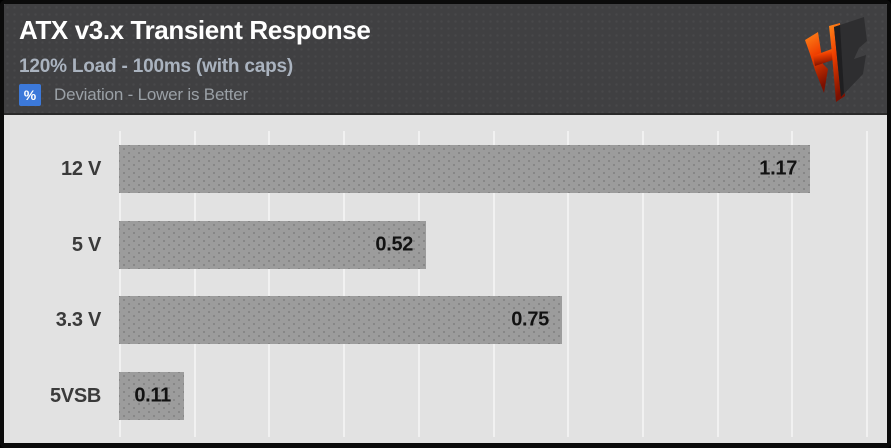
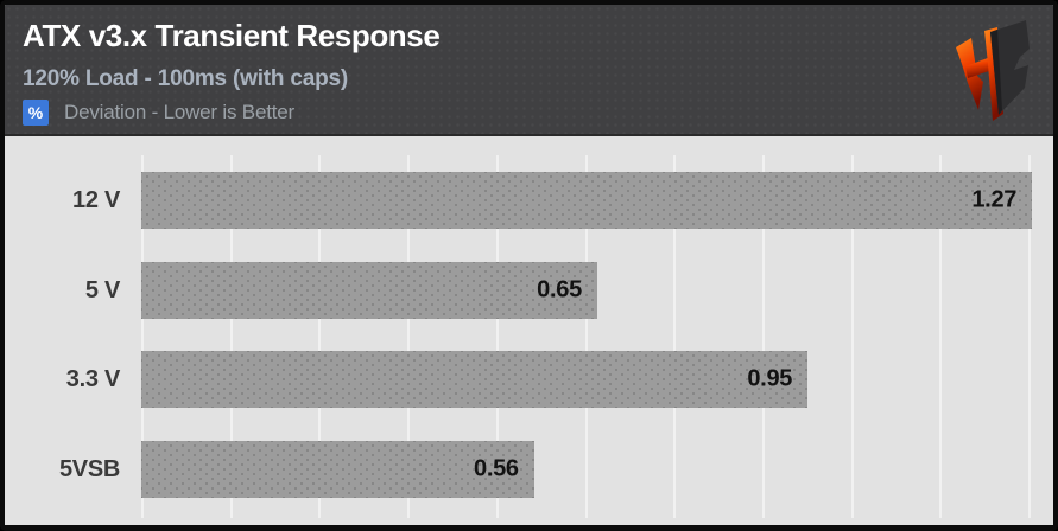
12 V: 1.17 -> 1.27
5 V: 0.52 -> 0.65
3.3 V: 0.75 -> 0.95
5VSB: 0.11 -> 0.56
